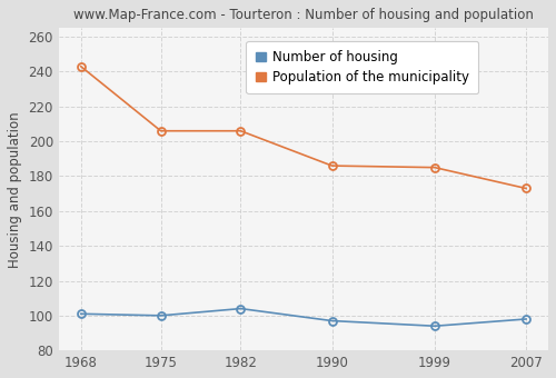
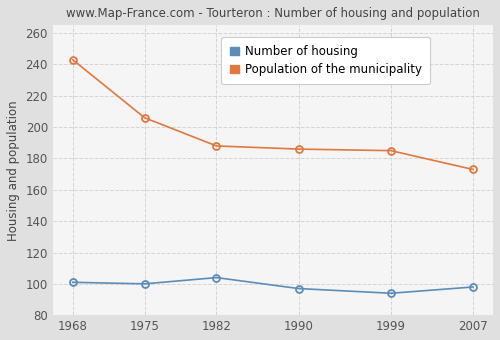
Population of the municipality/1982: 206 -> 188
